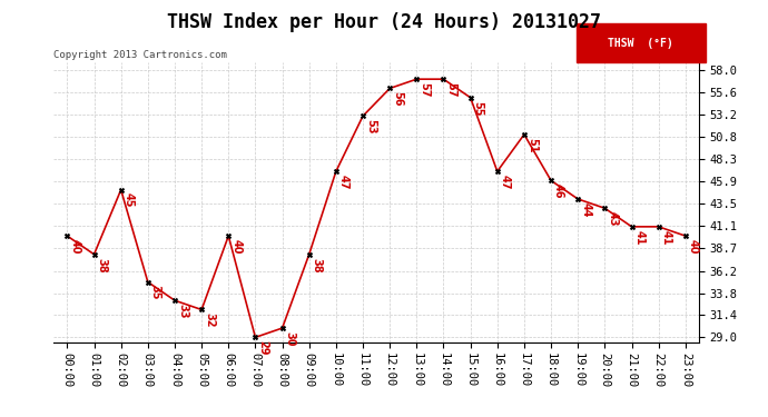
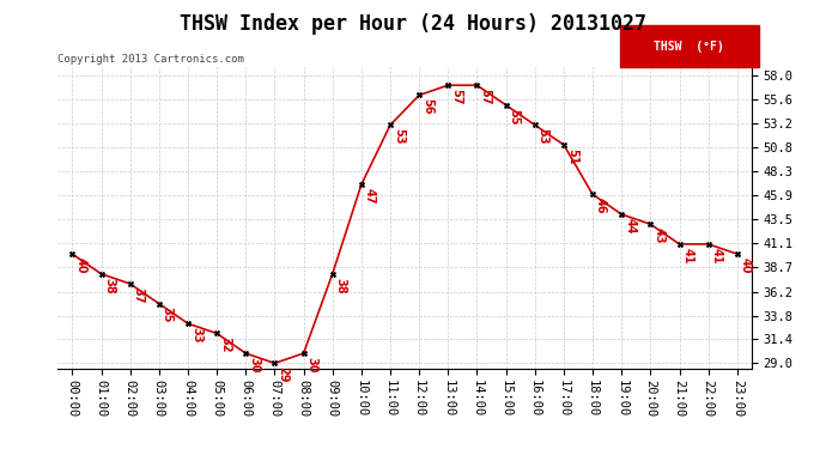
02:00: 45 -> 37
06:00: 40 -> 30
16:00: 47 -> 53
